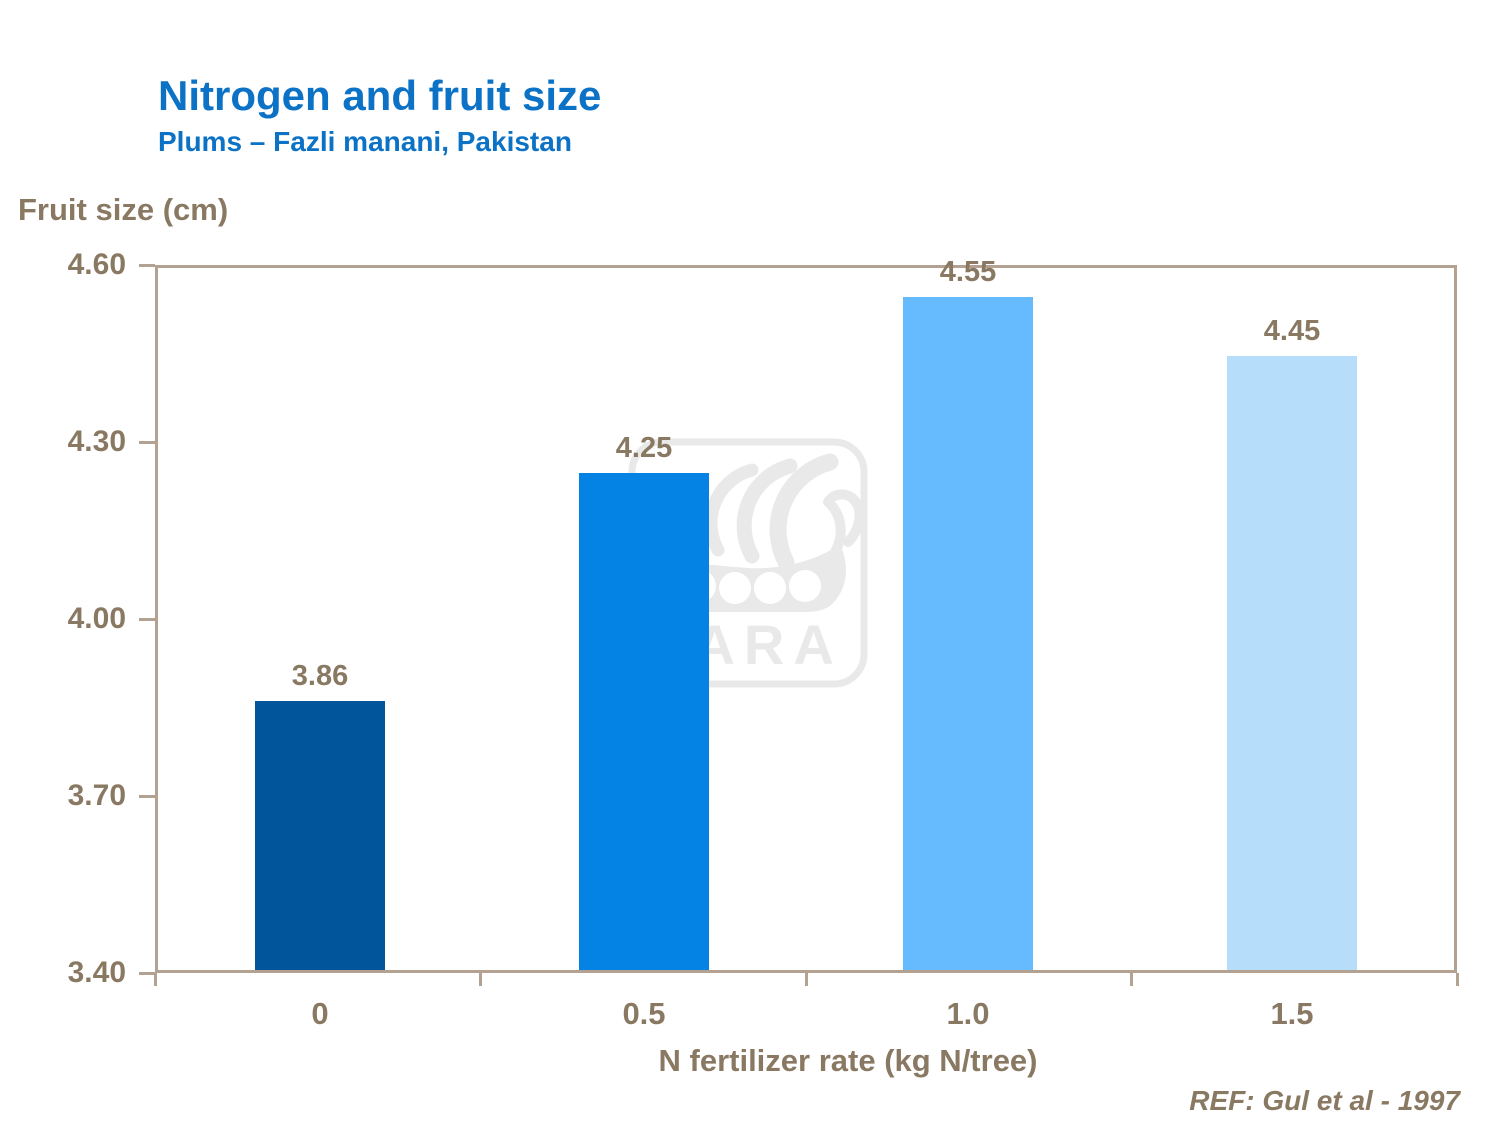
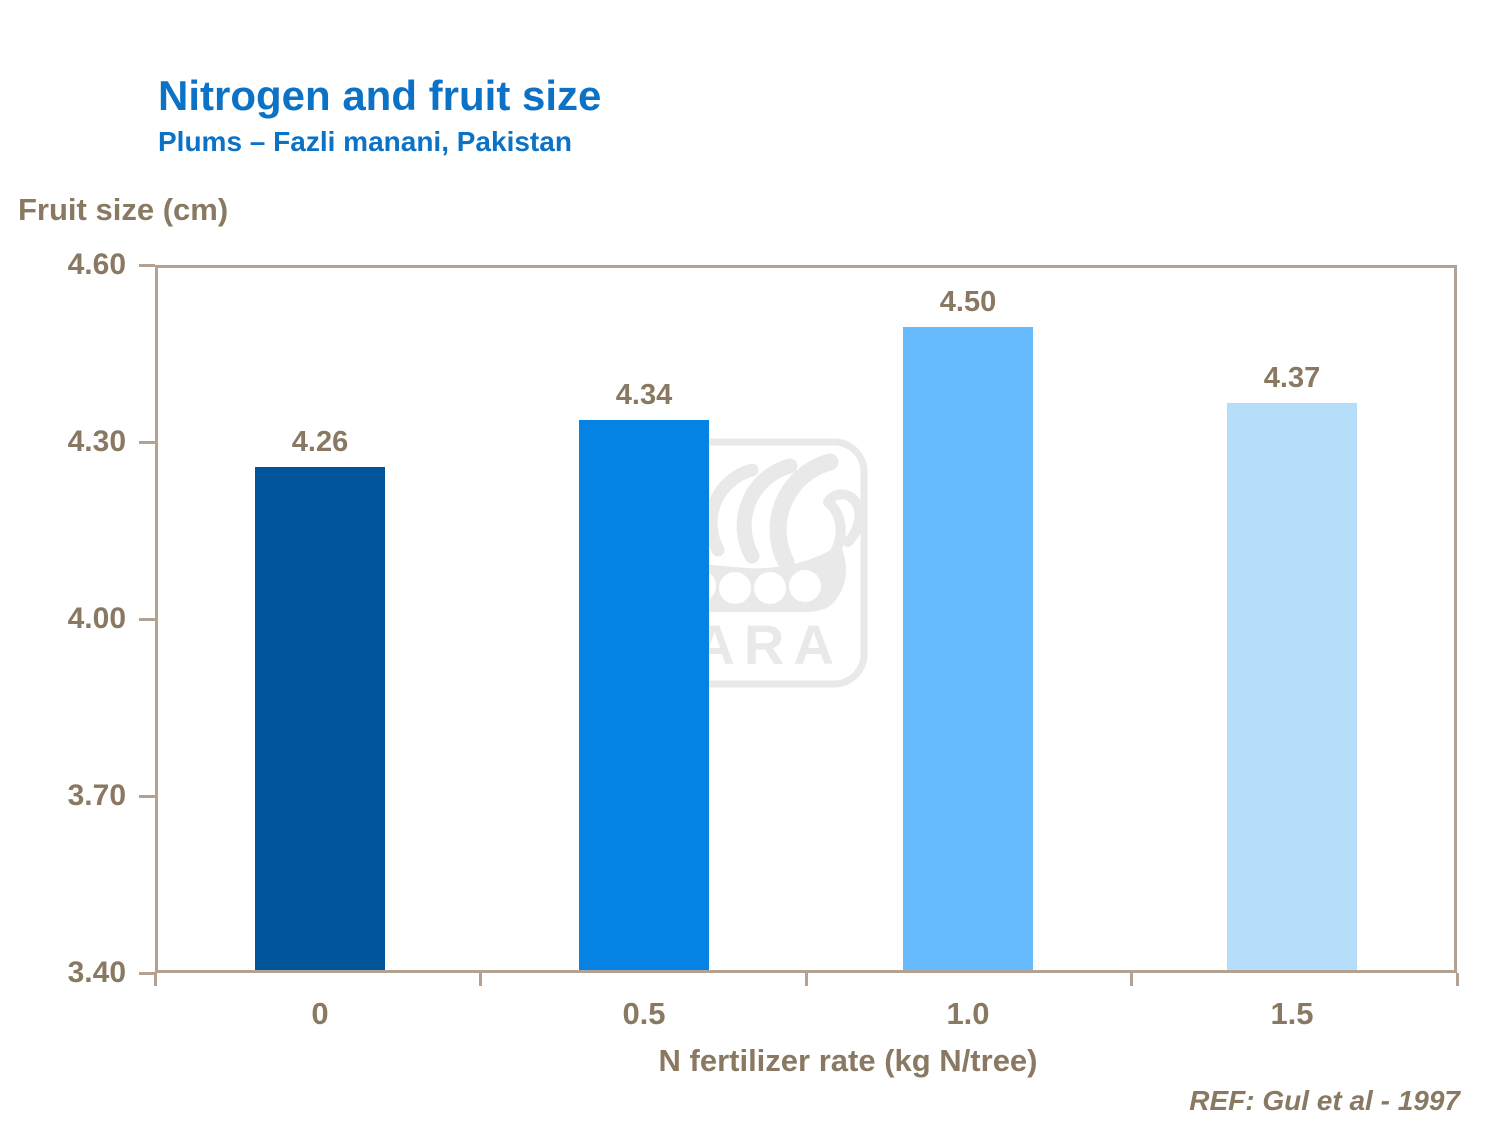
0: 3.86 -> 4.26
0.5: 4.25 -> 4.34
1.0: 4.55 -> 4.50
1.5: 4.45 -> 4.37
